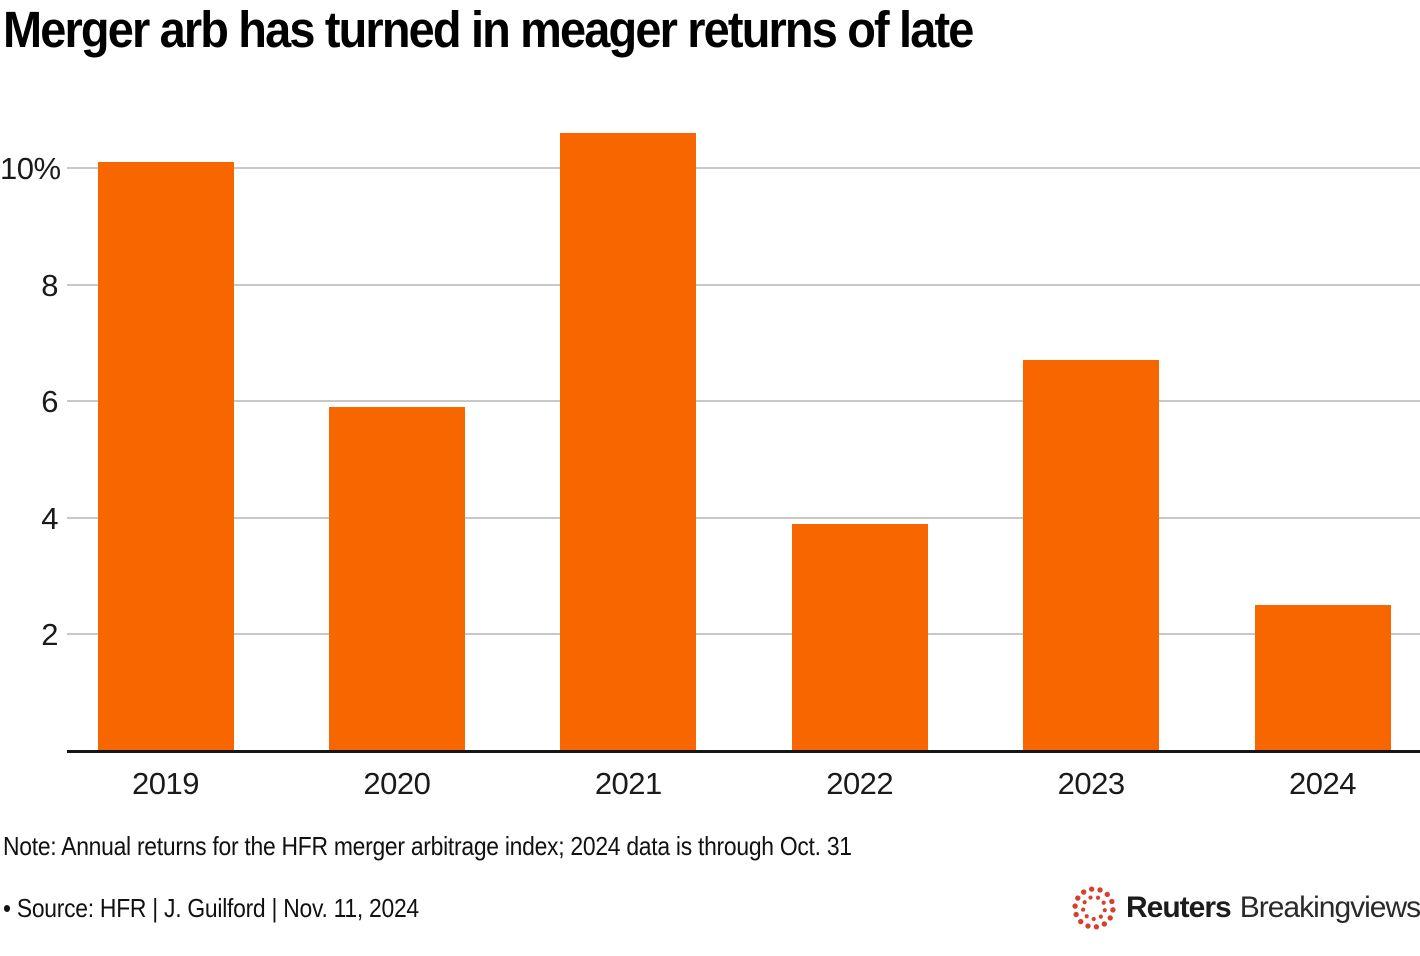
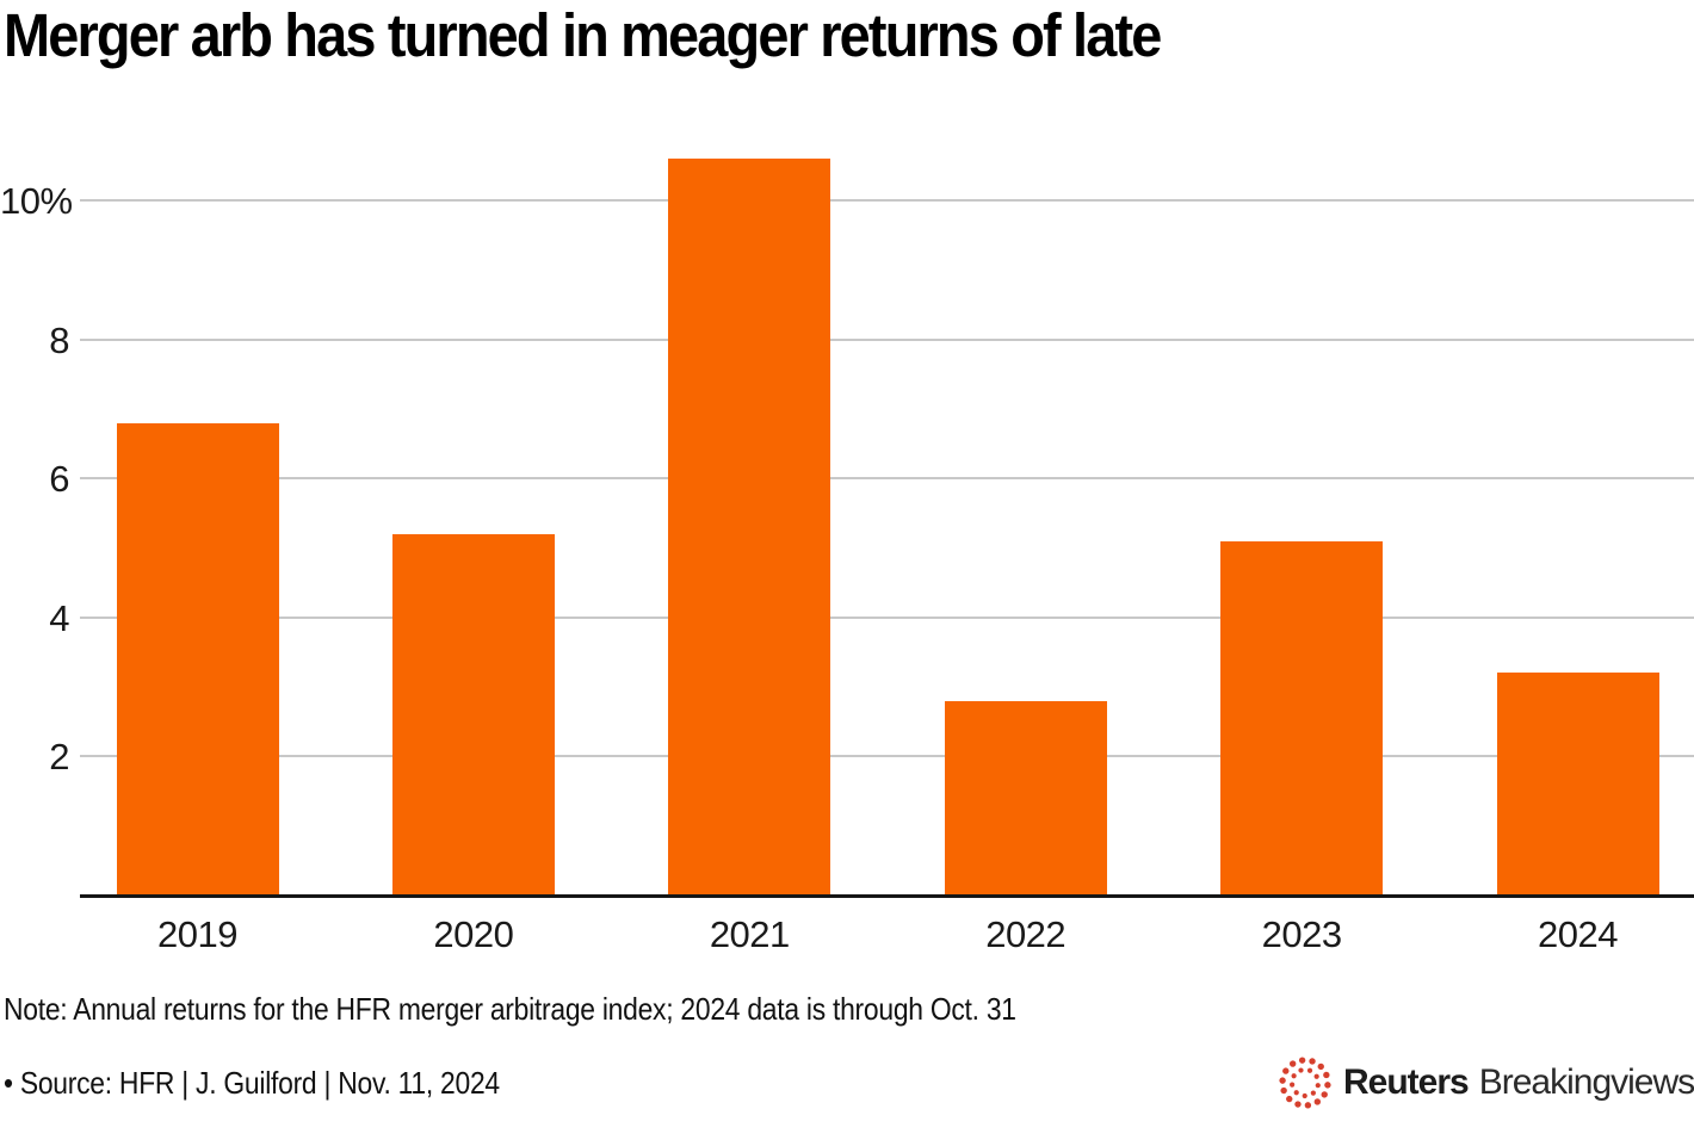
2019: 10.1 -> 6.8
2020: 5.9 -> 5.2
2022: 3.9 -> 2.8
2023: 6.7 -> 5.1
2024: 2.5 -> 3.2
